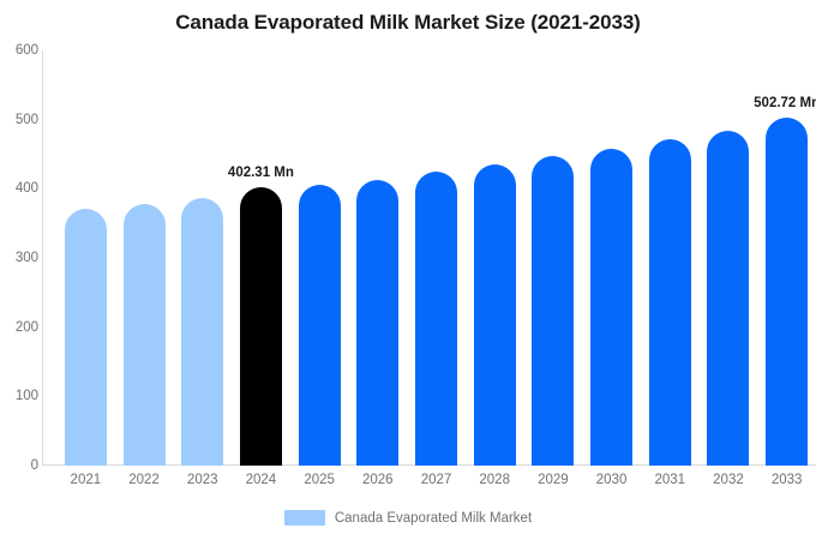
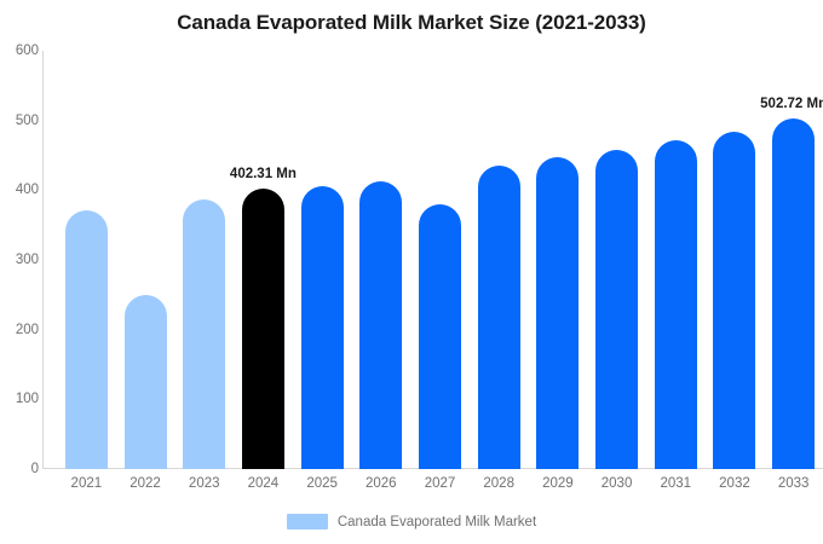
2022: 380 -> 250
2027: 430 -> 380
